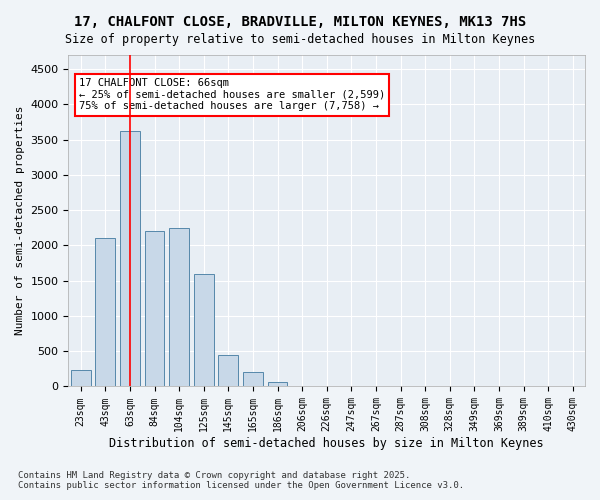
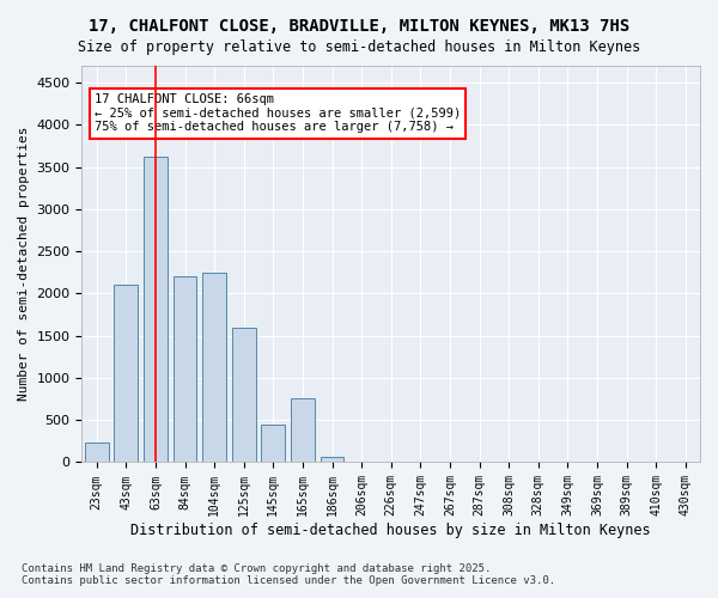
165sqm: 200 -> 760
